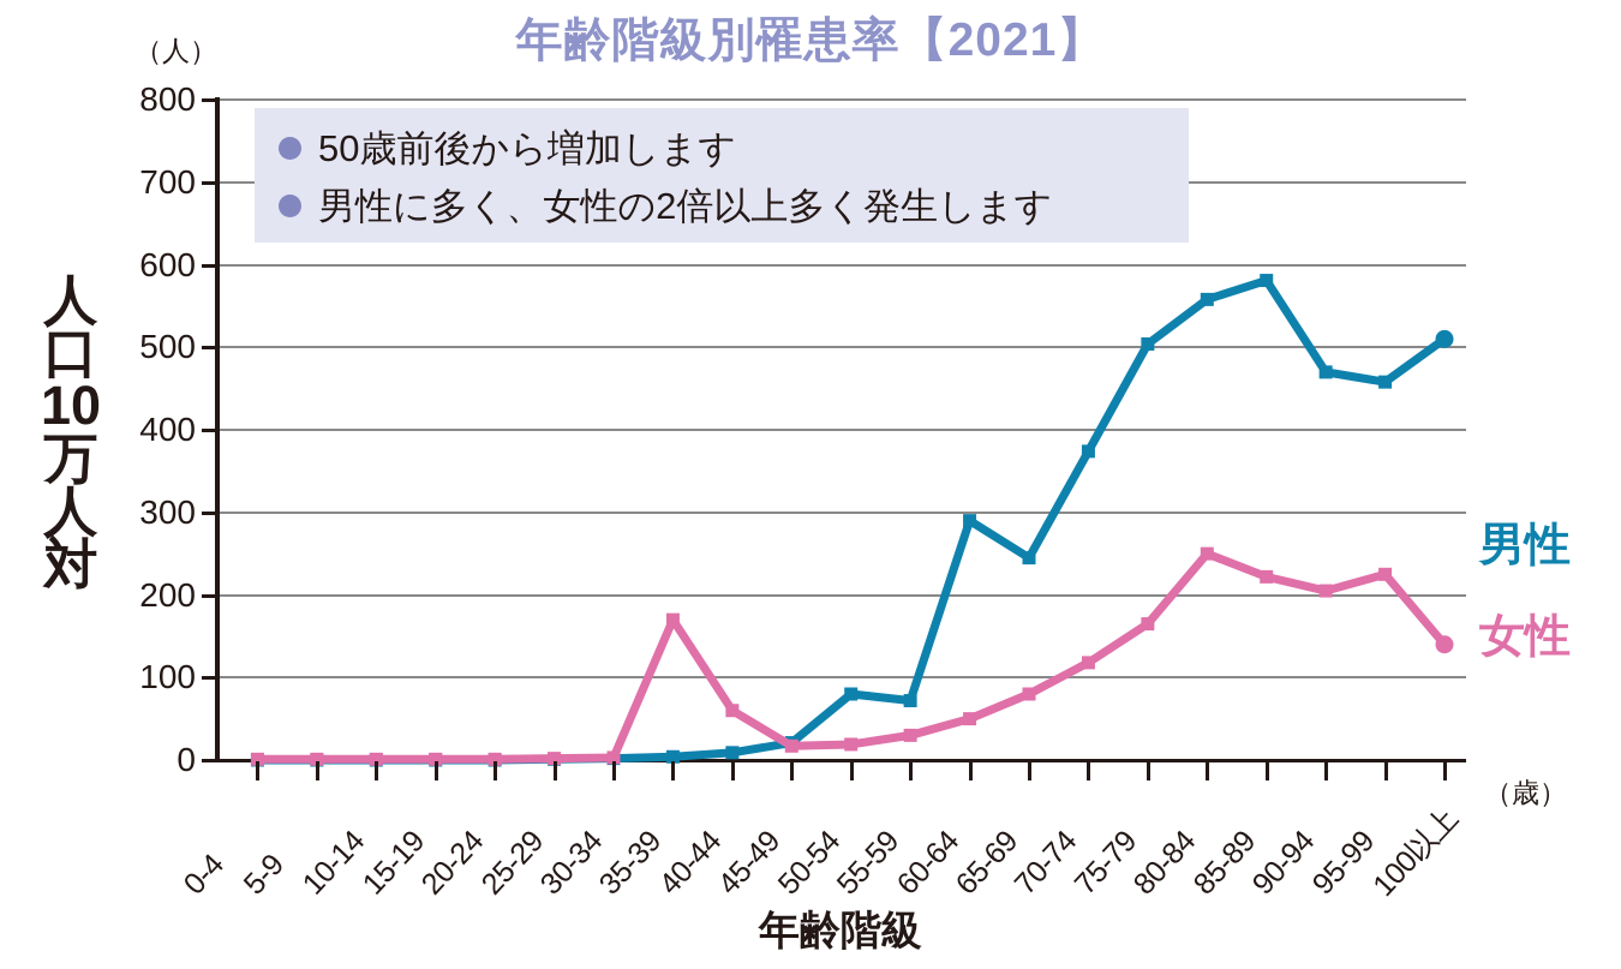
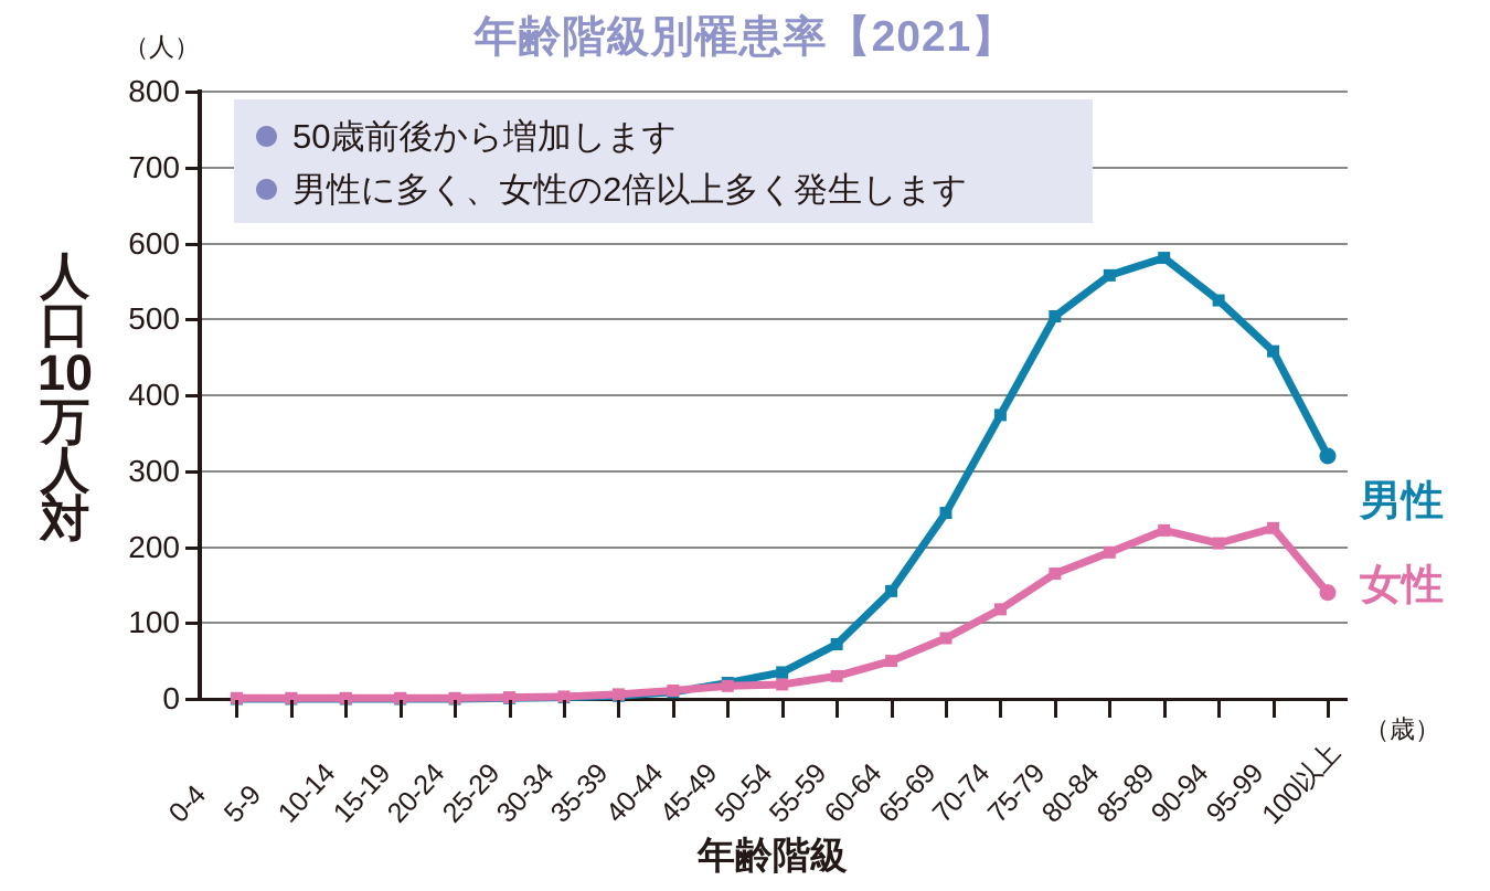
女性/35-39: 170 -> 10
女性/40-44: 60 -> 10
男性/50-54: 80 -> 40
男性/60-64: 290 -> 140
女性/80-84: 250 -> 190
男性/90-94: 470 -> 520
男性/100以上: 510 -> 320
